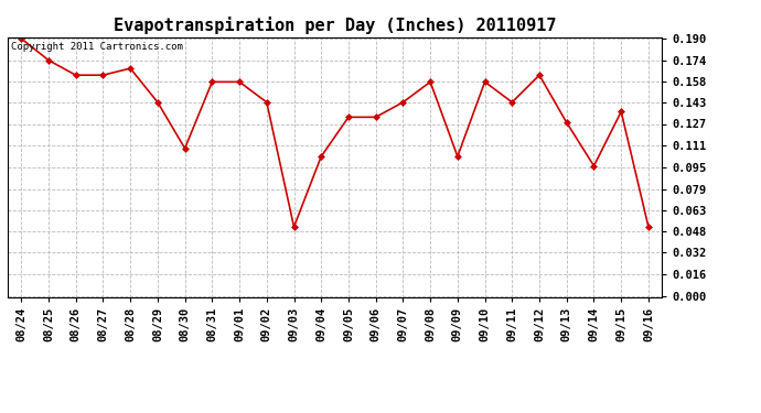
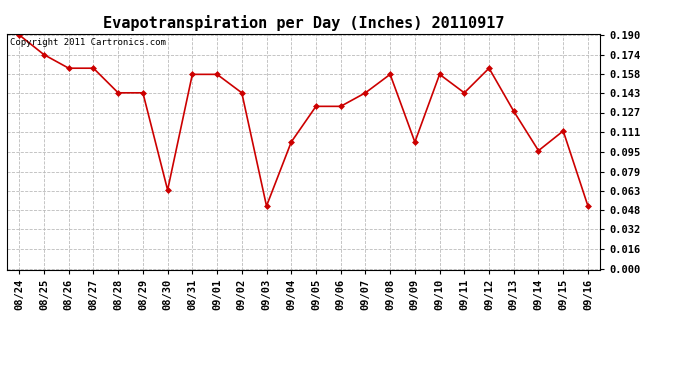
08/28: 0.168 -> 0.143
08/30: 0.109 -> 0.064
09/15: 0.136 -> 0.112
